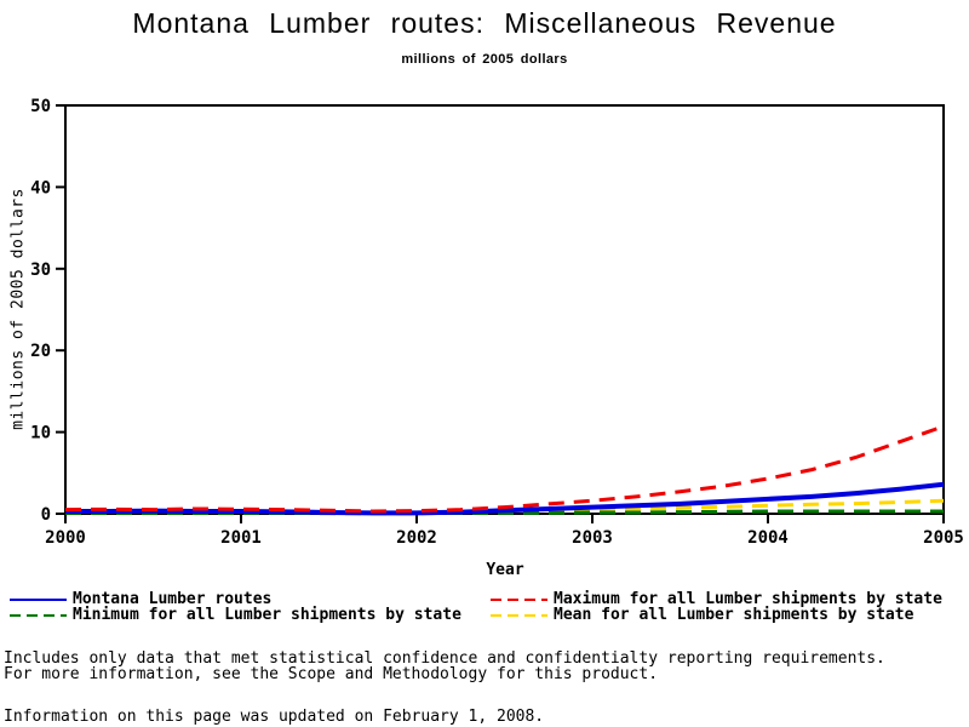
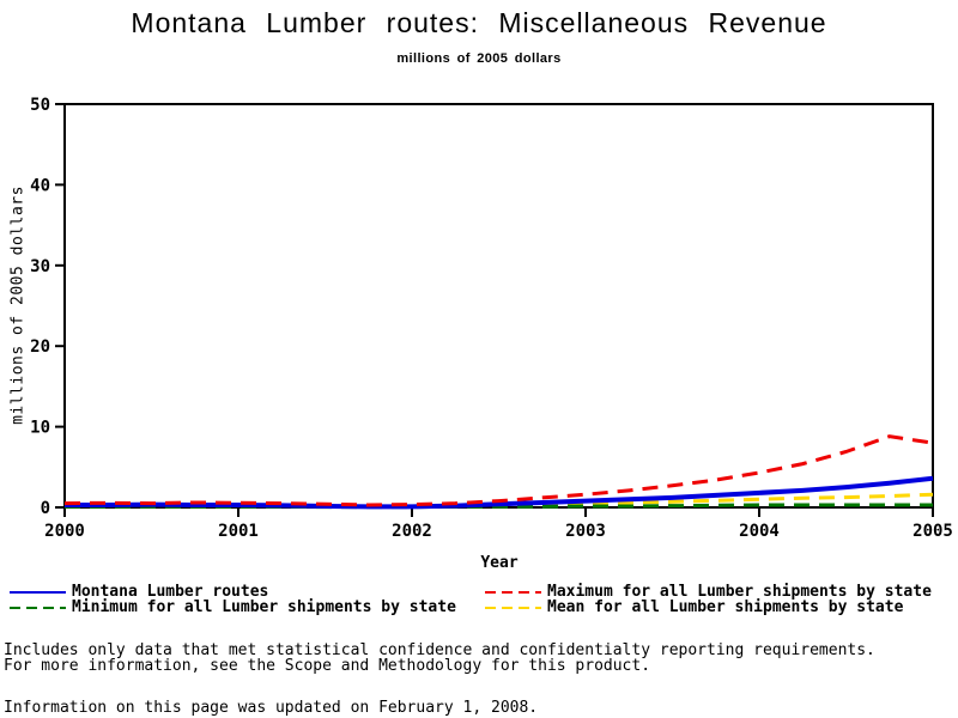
Maximum for all Lumber shipments by state/2005: 11 -> 8
